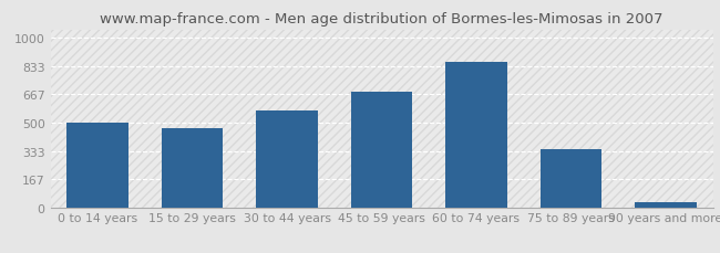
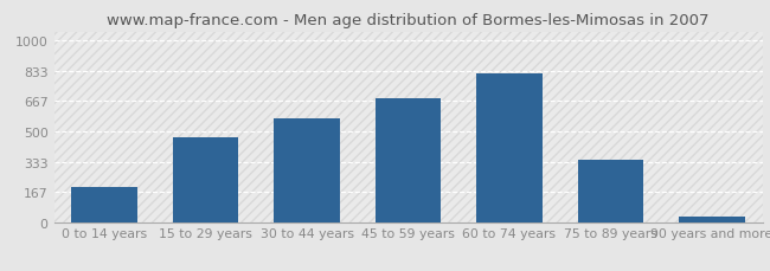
0 to 14 years: 500 -> 190
60 to 74 years: 860 -> 820
